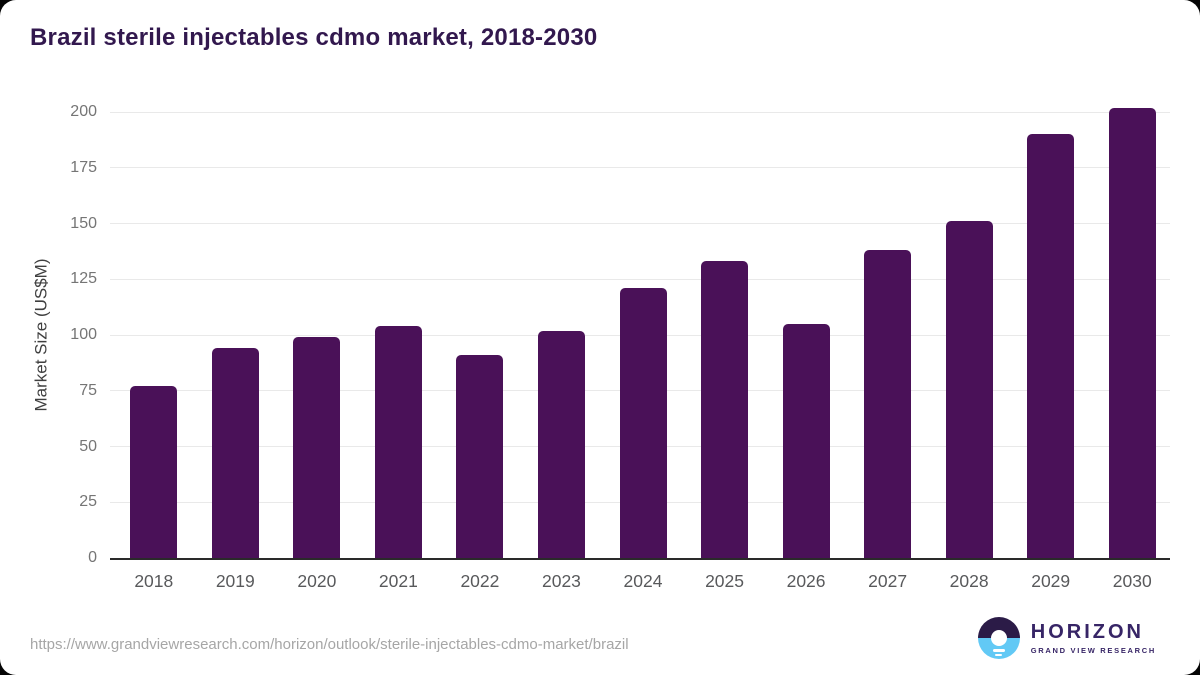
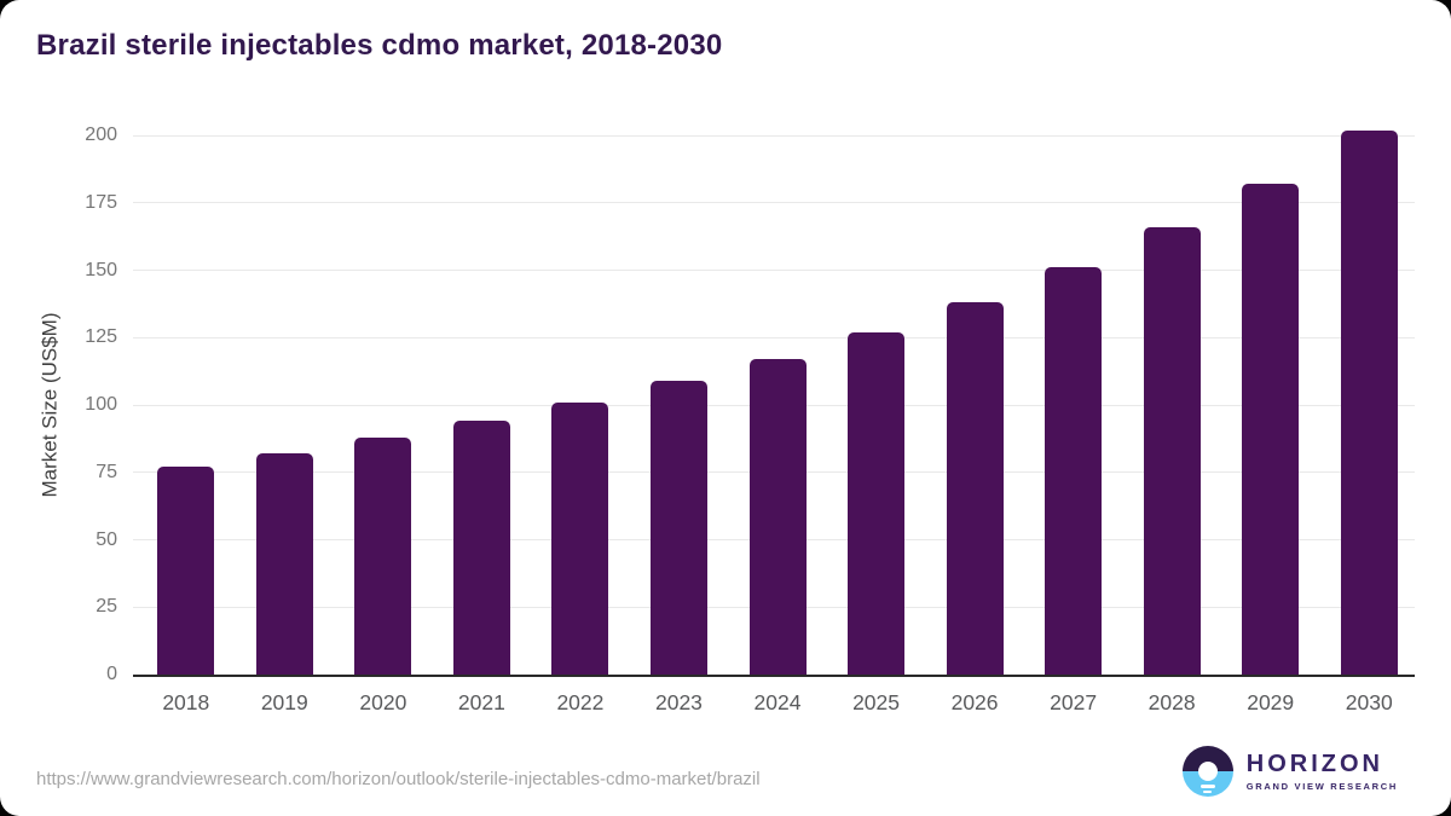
2019: 94 -> 82
2020: 99 -> 88
2021: 104 -> 94
2022: 91 -> 101
2023: 102 -> 109
2024: 121 -> 117
2025: 133 -> 127
2026: 105 -> 138
2027: 138 -> 151
2028: 151 -> 166
2029: 190 -> 182
